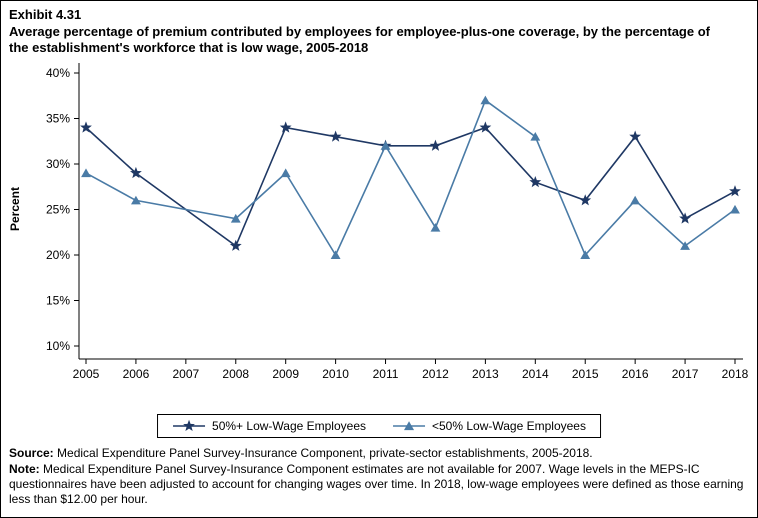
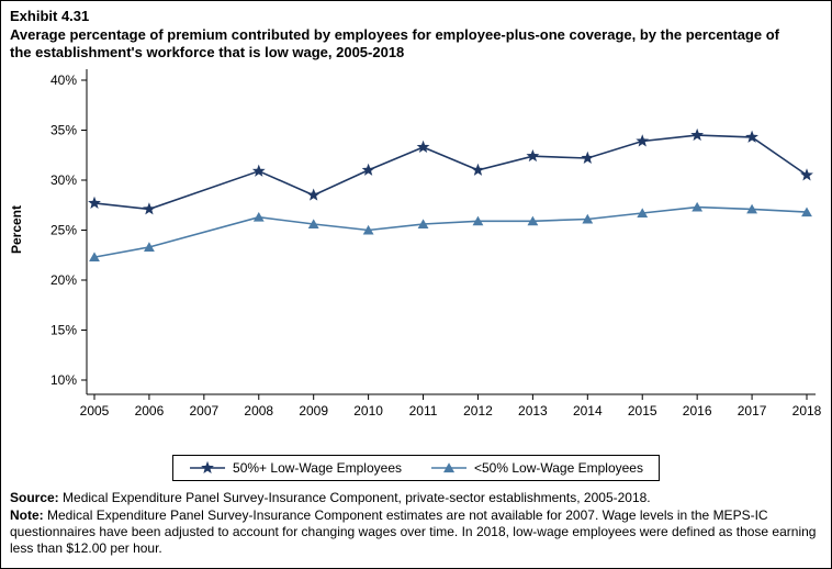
50%+ Low-Wage Employees/2005: 34% -> 28%
<50% Low-Wage Employees/2005: 29% -> 22%
50%+ Low-Wage Employees/2006: 29% -> 27%
<50% Low-Wage Employees/2006: 26% -> 23%
50%+ Low-Wage Employees/2008: 21% -> 31%
<50% Low-Wage Employees/2008: 24% -> 26%
50%+ Low-Wage Employees/2009: 34% -> 28%
<50% Low-Wage Employees/2009: 29% -> 26%
50%+ Low-Wage Employees/2010: 33% -> 31%
<50% Low-Wage Employees/2010: 20% -> 25%
50%+ Low-Wage Employees/2011: 32% -> 33%
<50% Low-Wage Employees/2011: 32% -> 26%
50%+ Low-Wage Employees/2012: 32% -> 31%
<50% Low-Wage Employees/2012: 23% -> 26%
50%+ Low-Wage Employees/2013: 34% -> 32%
<50% Low-Wage Employees/2013: 37% -> 26%
50%+ Low-Wage Employees/2014: 28% -> 32%
<50% Low-Wage Employees/2014: 33% -> 26%
50%+ Low-Wage Employees/2015: 26% -> 34%
<50% Low-Wage Employees/2015: 20% -> 27%
50%+ Low-Wage Employees/2016: 33% -> 34%
<50% Low-Wage Employees/2016: 26% -> 27%
50%+ Low-Wage Employees/2017: 24% -> 34%
<50% Low-Wage Employees/2017: 21% -> 27%
50%+ Low-Wage Employees/2018: 27% -> 30%
<50% Low-Wage Employees/2018: 25% -> 27%
